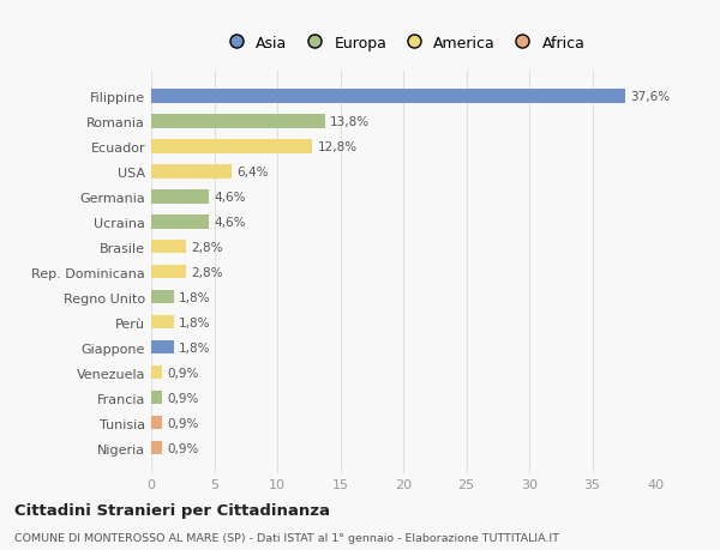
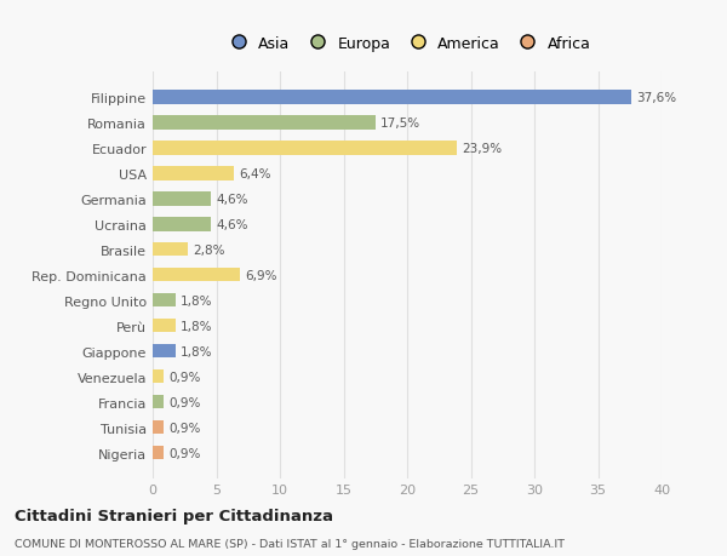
Romania: 13,8% -> 17,5%
Ecuador: 12,8% -> 23,9%
Rep. Dominicana: 2,8% -> 6,9%
